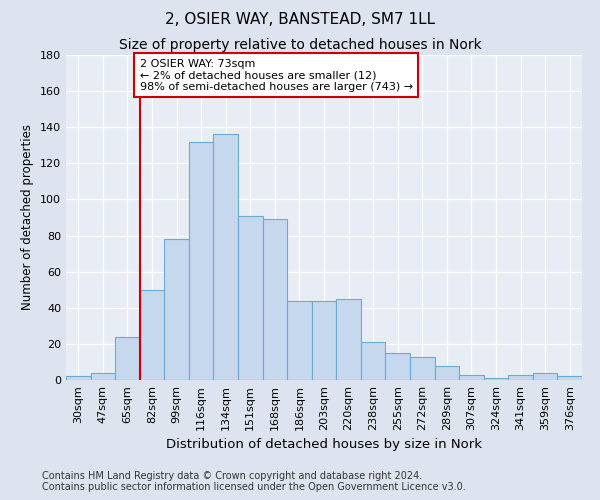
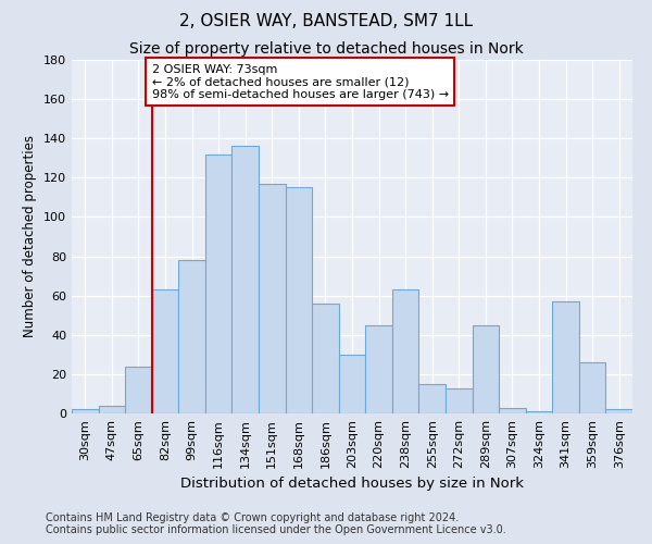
82sqm: 50 -> 63
151sqm: 91 -> 117
168sqm: 89 -> 115
186sqm: 44 -> 56
203sqm: 44 -> 30
238sqm: 21 -> 63
289sqm: 8 -> 45
341sqm: 3 -> 57
359sqm: 4 -> 26
